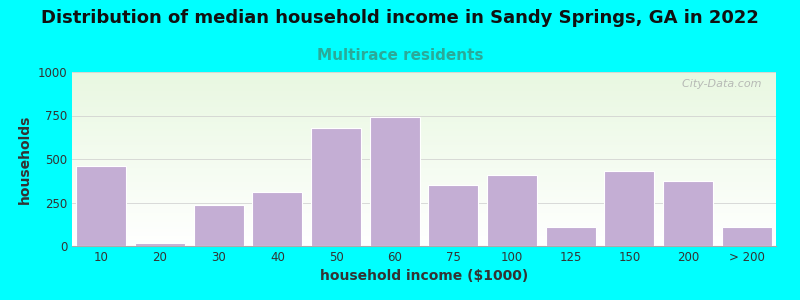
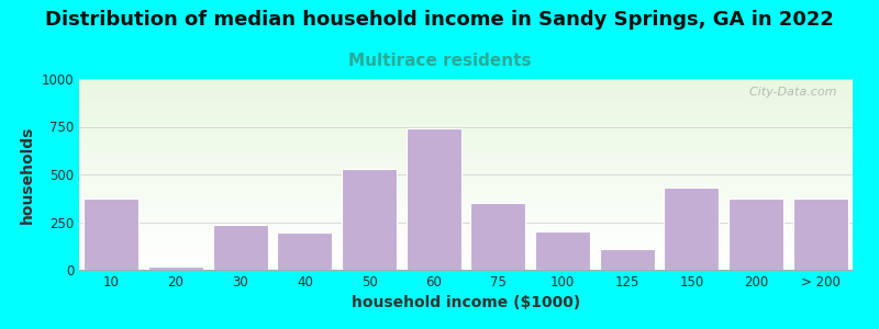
10: 460 -> 380
40: 310 -> 200
50: 680 -> 530
100: 410 -> 200
> 200: 110 -> 380
